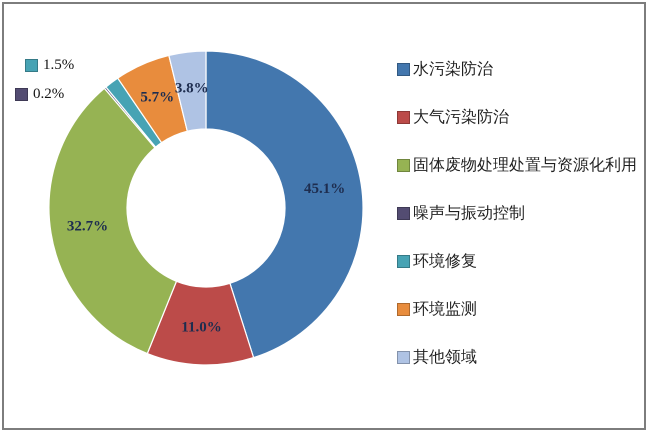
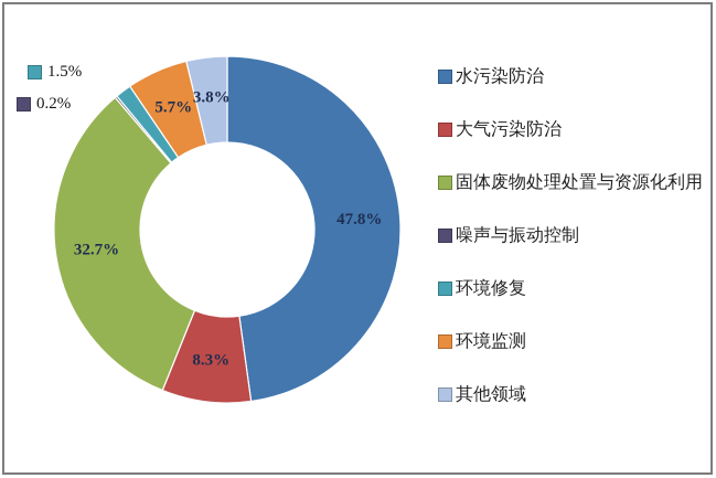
水污染防治: 45.1% -> 47.8%
大气污染防治: 11.0% -> 8.3%
